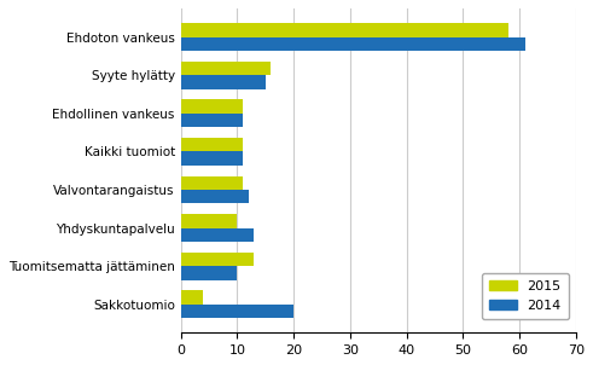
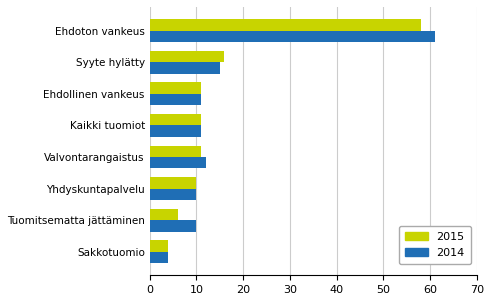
2014/Yhdyskuntapalvelu: 13 -> 10
2015/Tuomitsematta jättäminen: 13 -> 6
2014/Sakkotuomio: 20 -> 4
